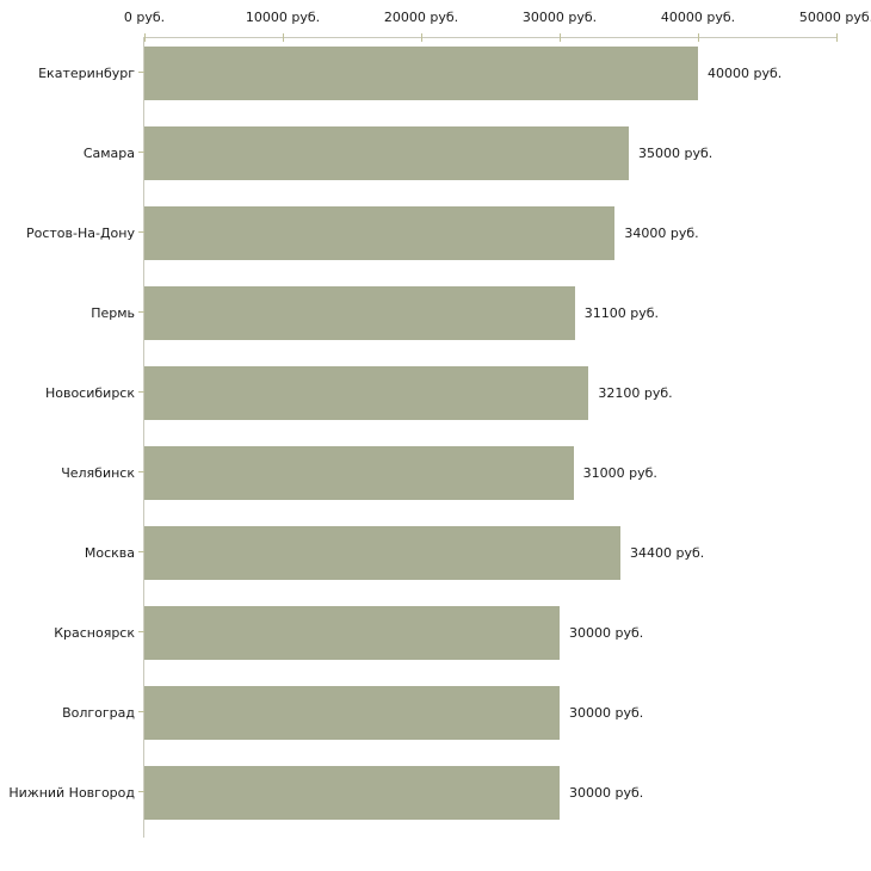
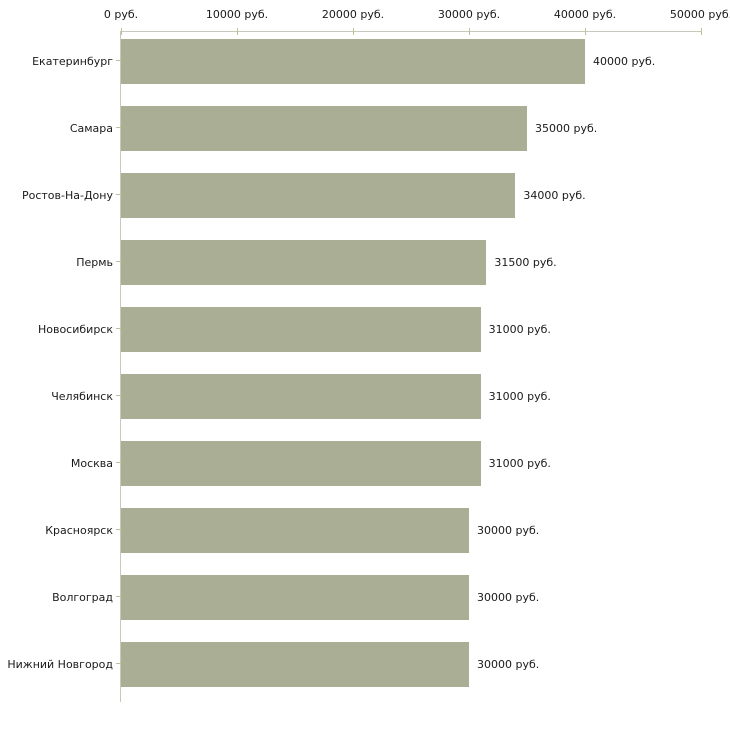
Пермь: 31100 -> 31500
Новосибирск: 32100 -> 31000
Москва: 34400 -> 31000
